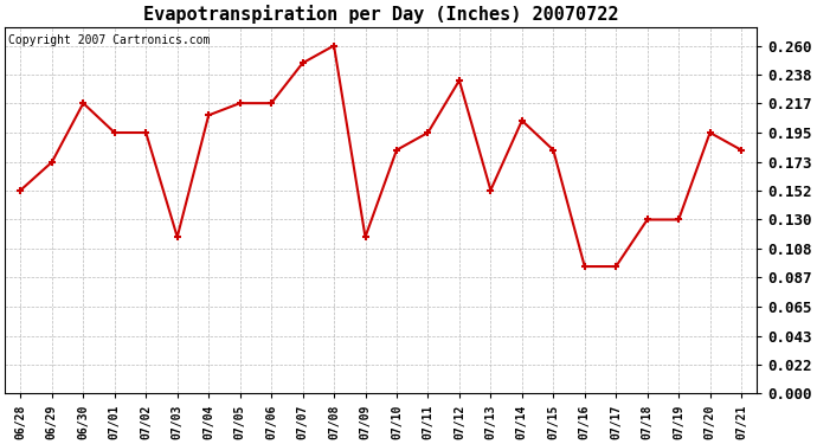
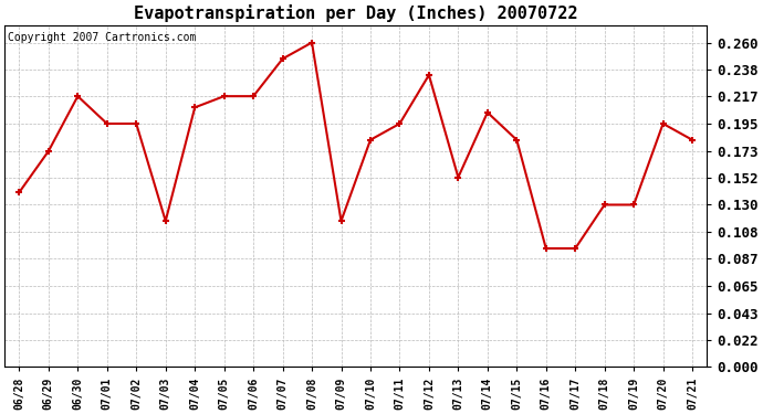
06/28: 0.152 -> 0.140
